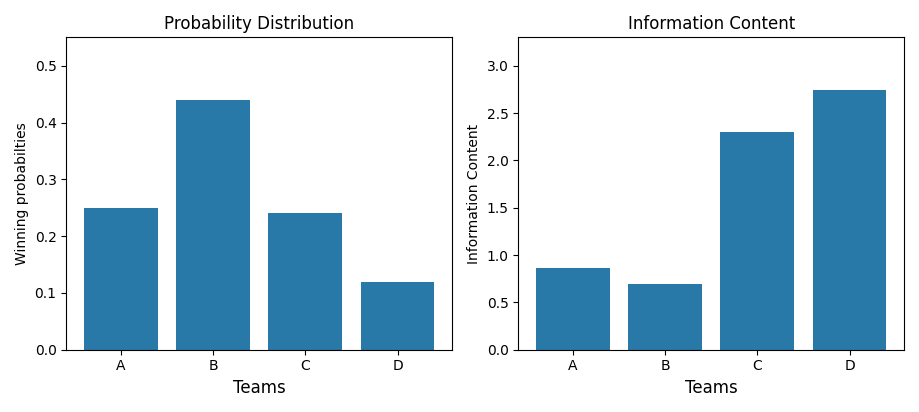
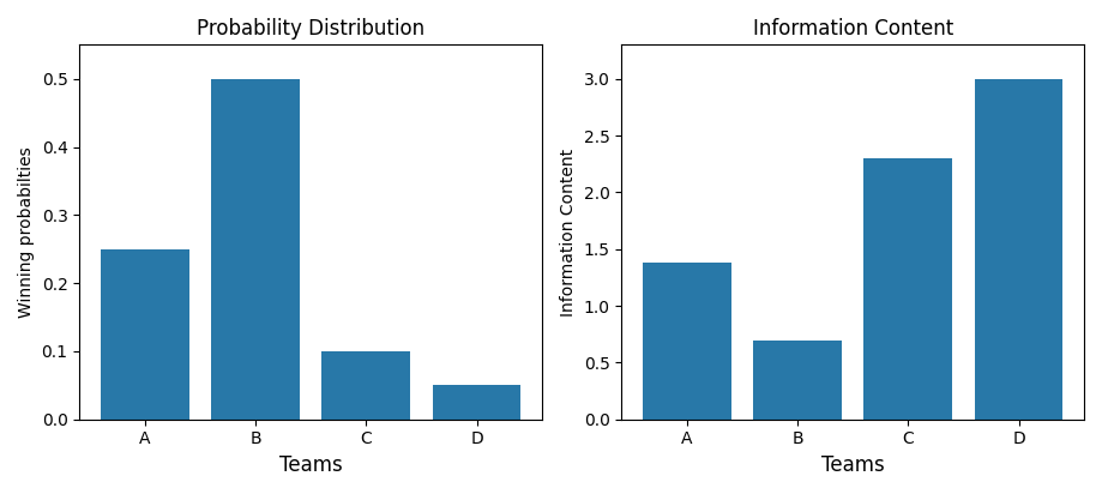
Probability Distribution/B: 0.44 -> 0.50
Probability Distribution/C: 0.24 -> 0.10
Probability Distribution/D: 0.12 -> 0.05
Information Content/A: 0.86 -> 1.39
Information Content/D: 2.74 -> 3.00
